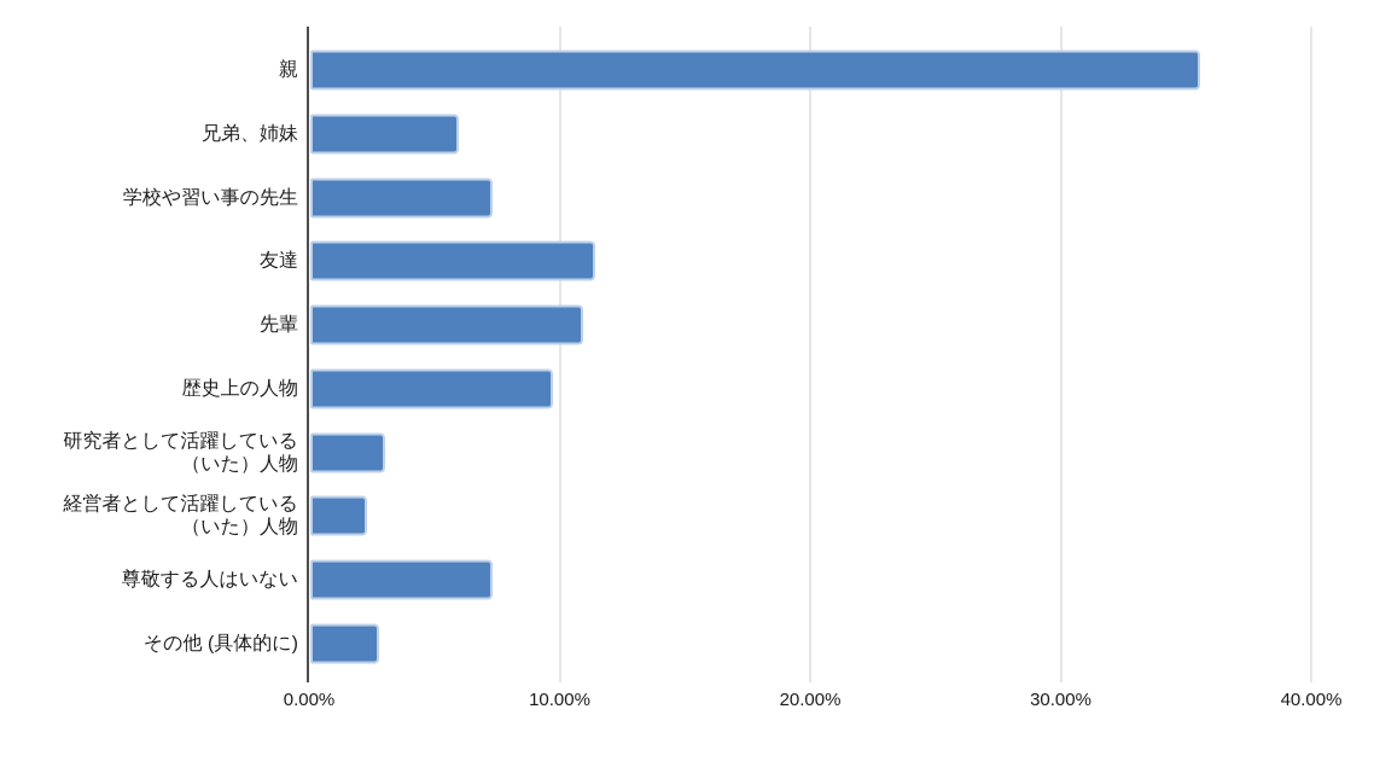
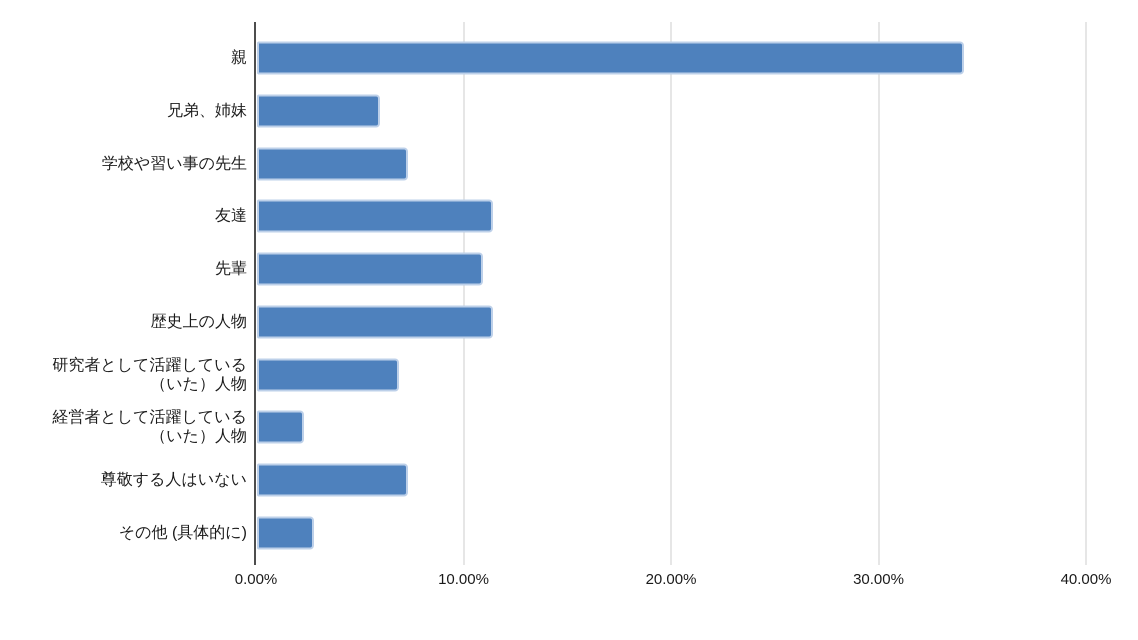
親: 35.5% -> 34.1%
歴史上の人物: 9.7% -> 11.4%
研究者として活躍している（いた）人物: 3.0% -> 6.8%
